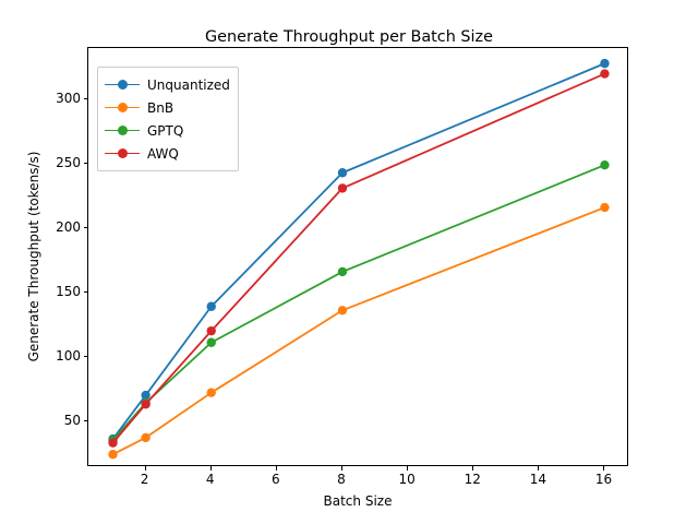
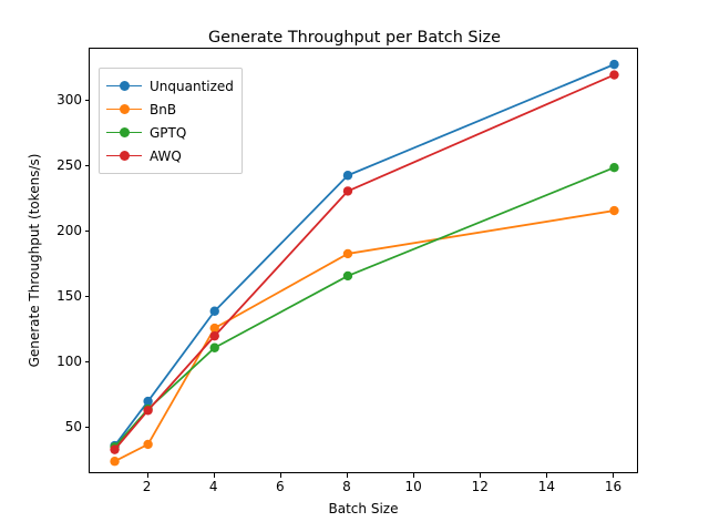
BnB/4: 72 -> 126
BnB/8: 136 -> 183
